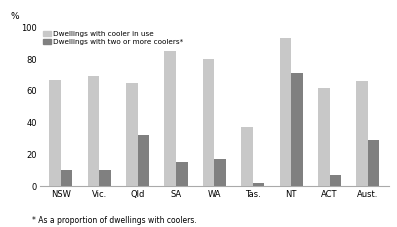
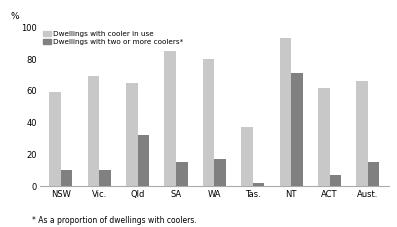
Dwellings with cooler in use/NSW: 67 -> 59
Dwellings with two or more coolers*/Aust.: 29 -> 15
